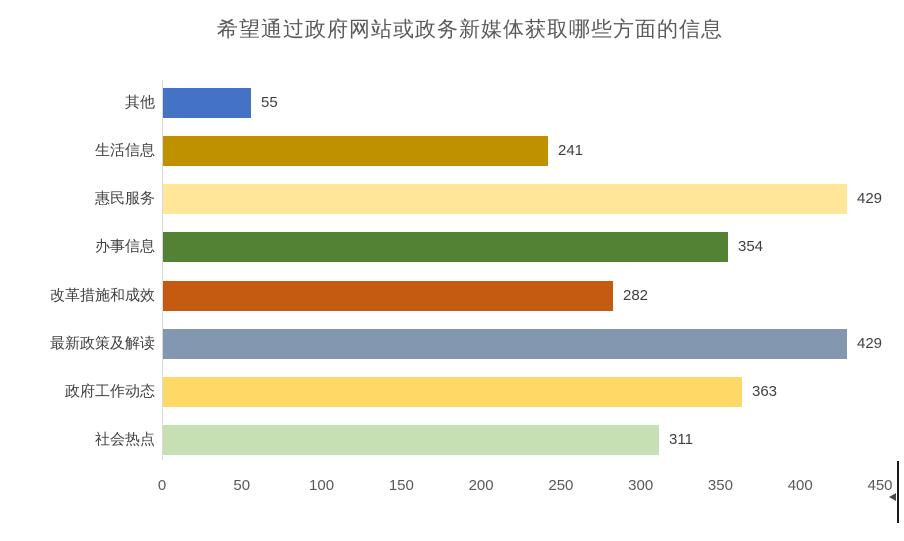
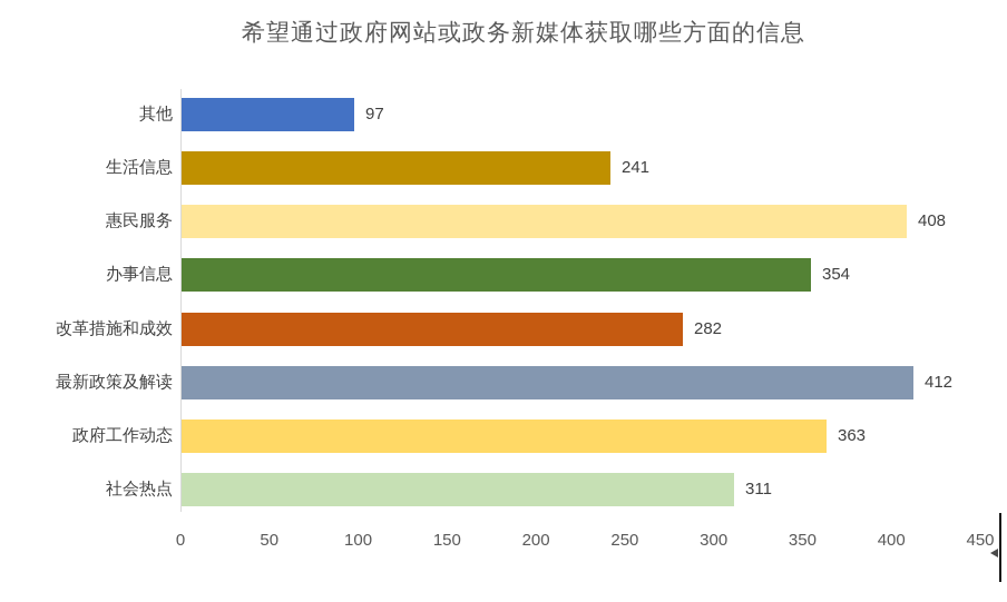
其他: 55 -> 97
惠民服务: 429 -> 408
最新政策及解读: 429 -> 412
